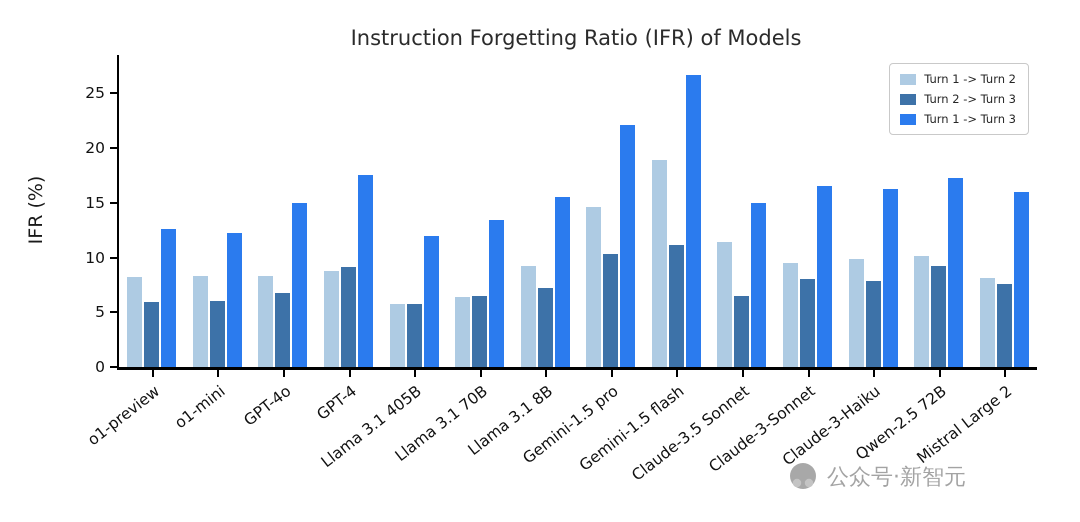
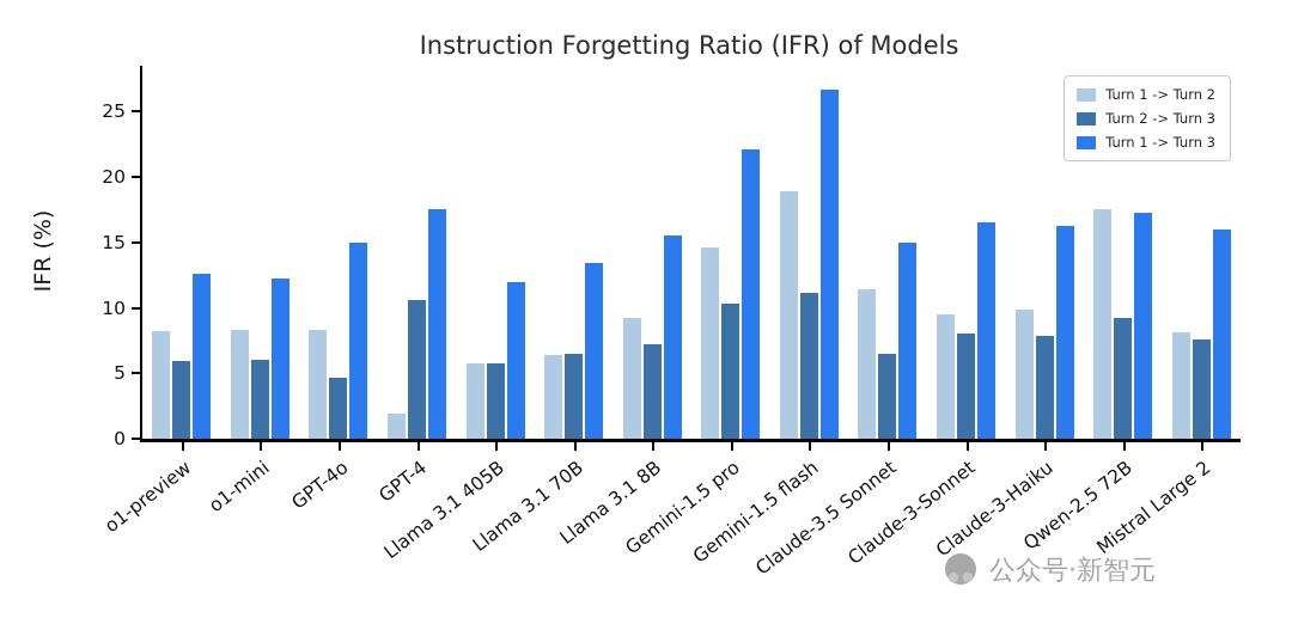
Turn 2 -> Turn 3/GPT-4o: 6.8 -> 4.7
Turn 1 -> Turn 2/GPT-4: 8.8 -> 1.9
Turn 2 -> Turn 3/GPT-4: 9.1 -> 10.6
Turn 1 -> Turn 2/Qwen-2.5 72B: 10.1 -> 17.5
